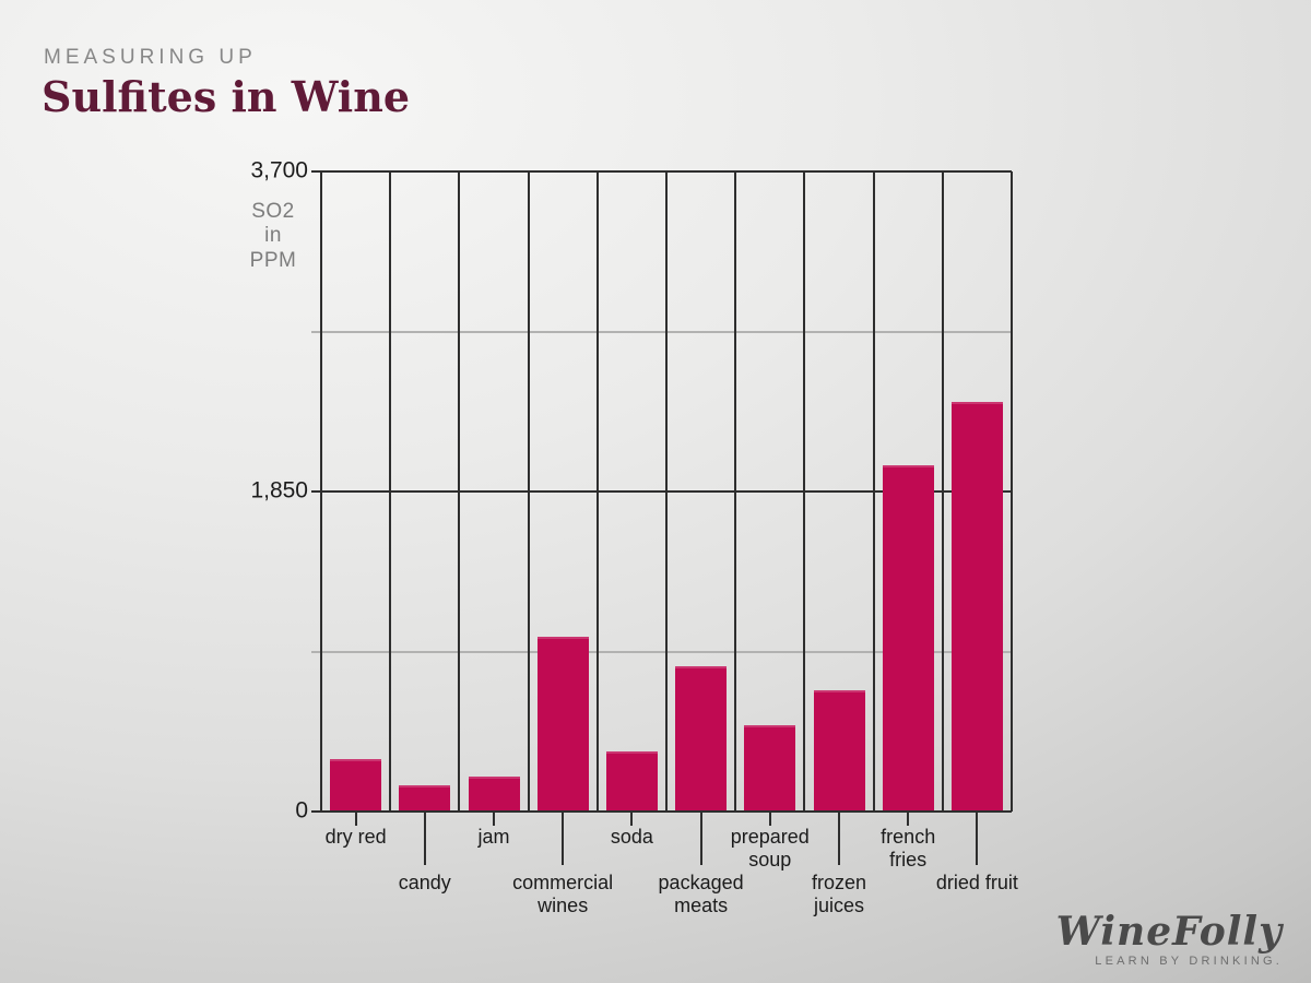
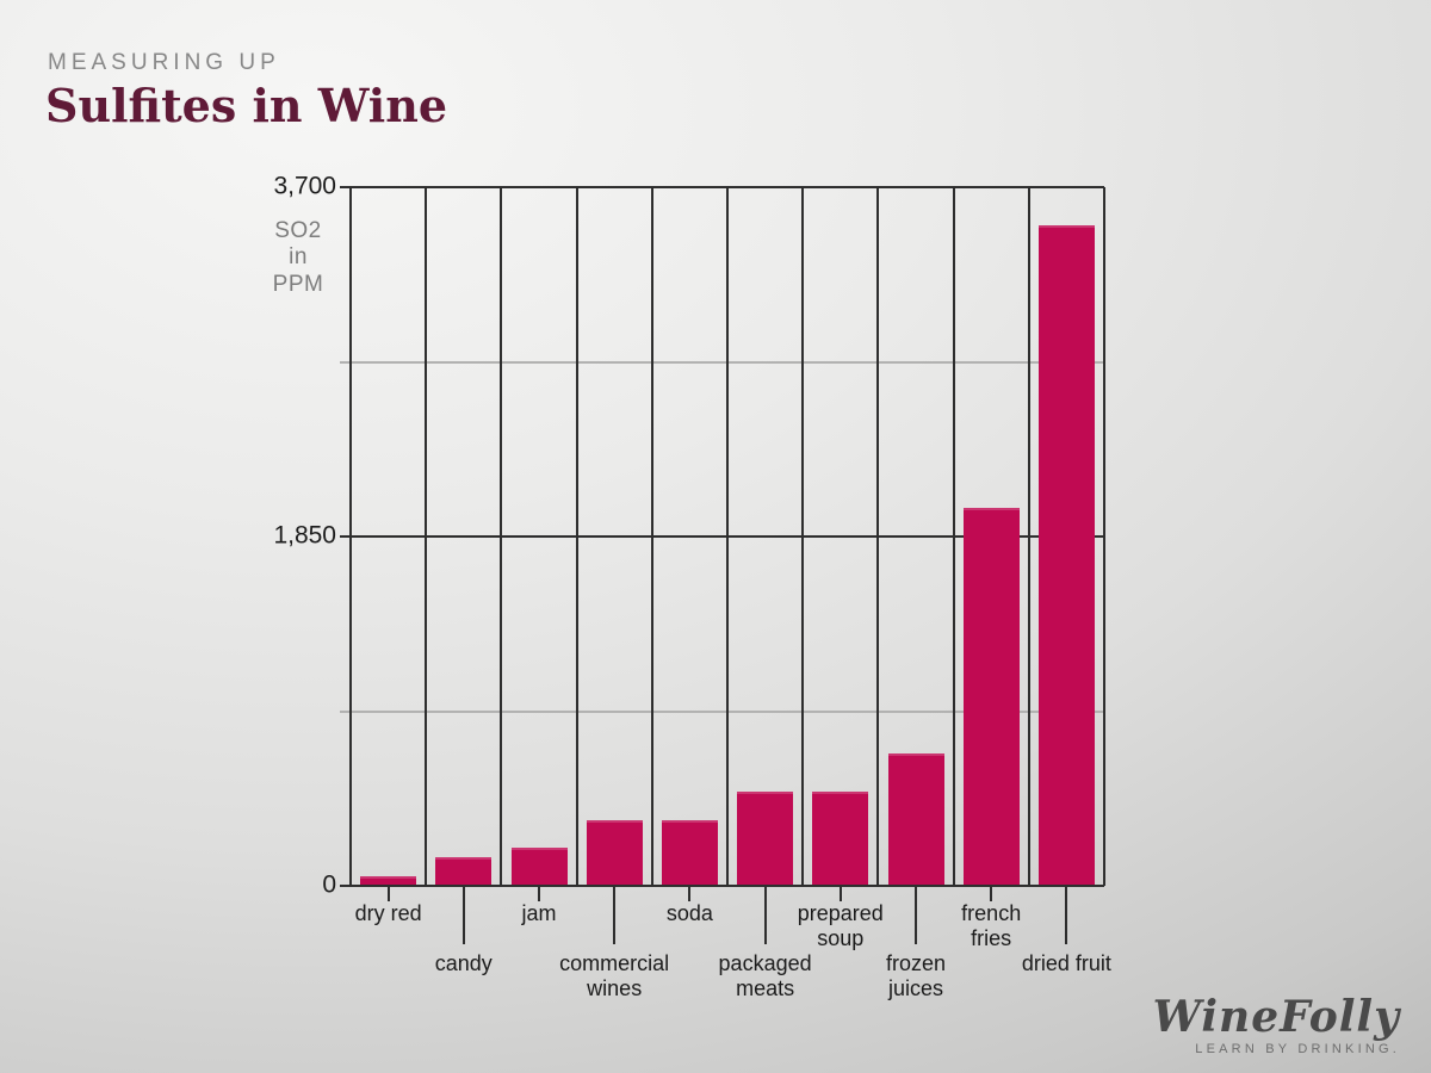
dry red: 300 -> 50
commercial wines: 1010 -> 350
packaged meats: 840 -> 500
dried fruit: 2370 -> 3500
